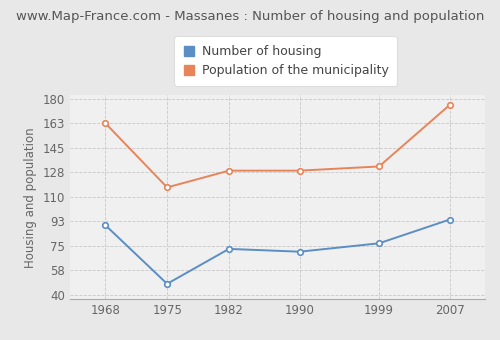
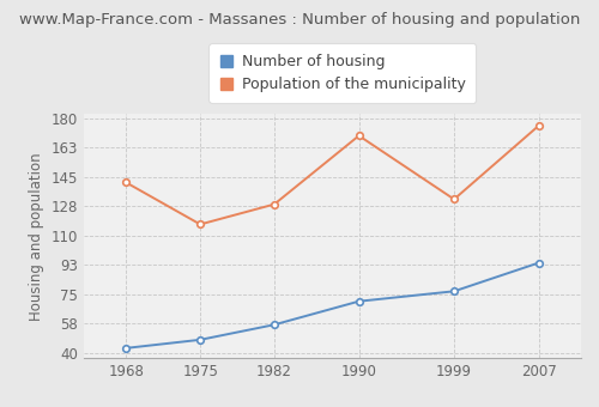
Number of housing/1968: 90 -> 43
Population of the municipality/1968: 163 -> 142
Number of housing/1982: 73 -> 57
Population of the municipality/1990: 129 -> 170
